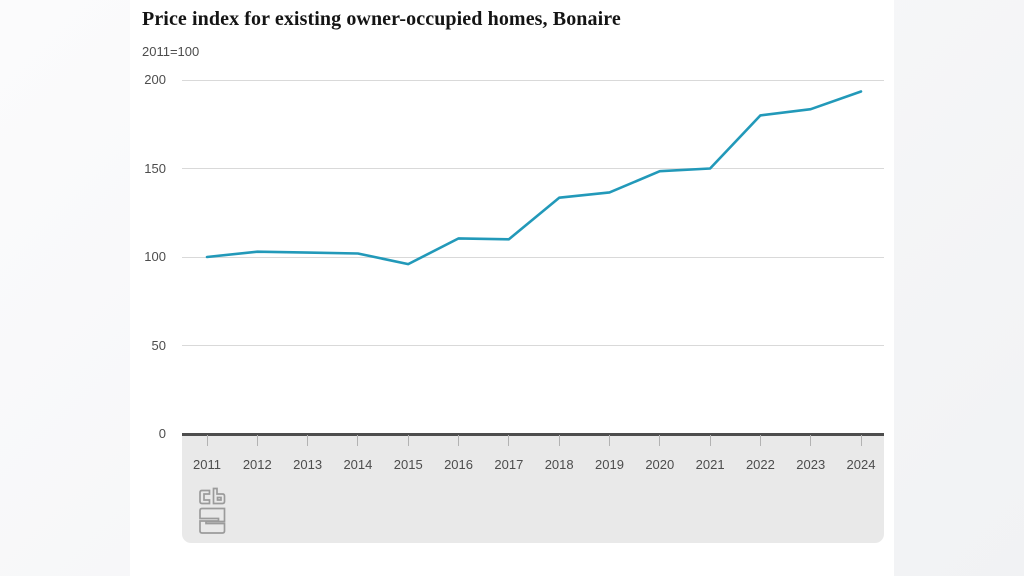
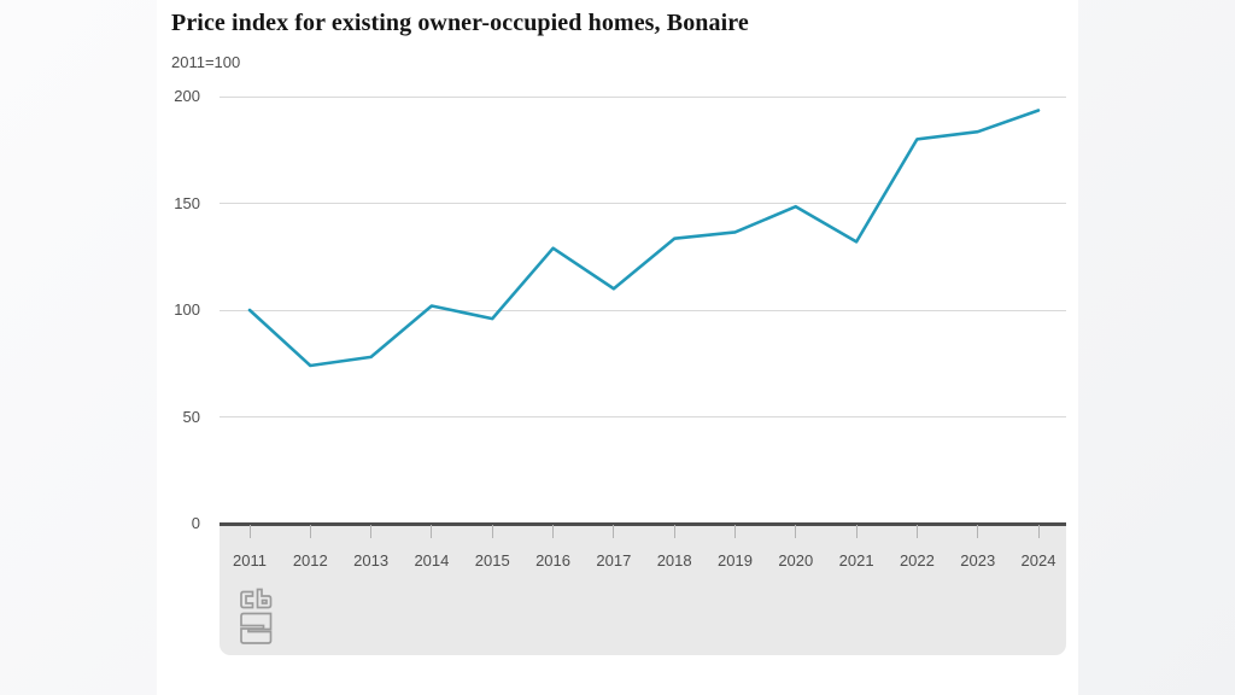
2012: 103 -> 74
2013: 102 -> 78
2016: 110 -> 129
2021: 150 -> 132
